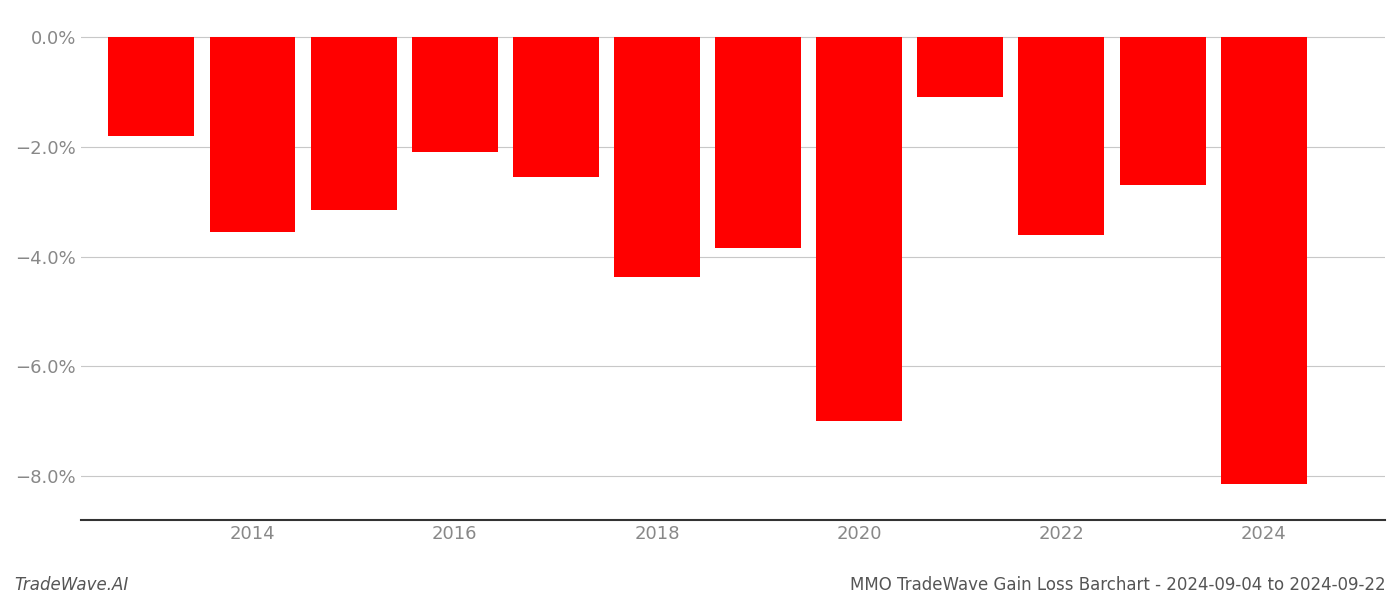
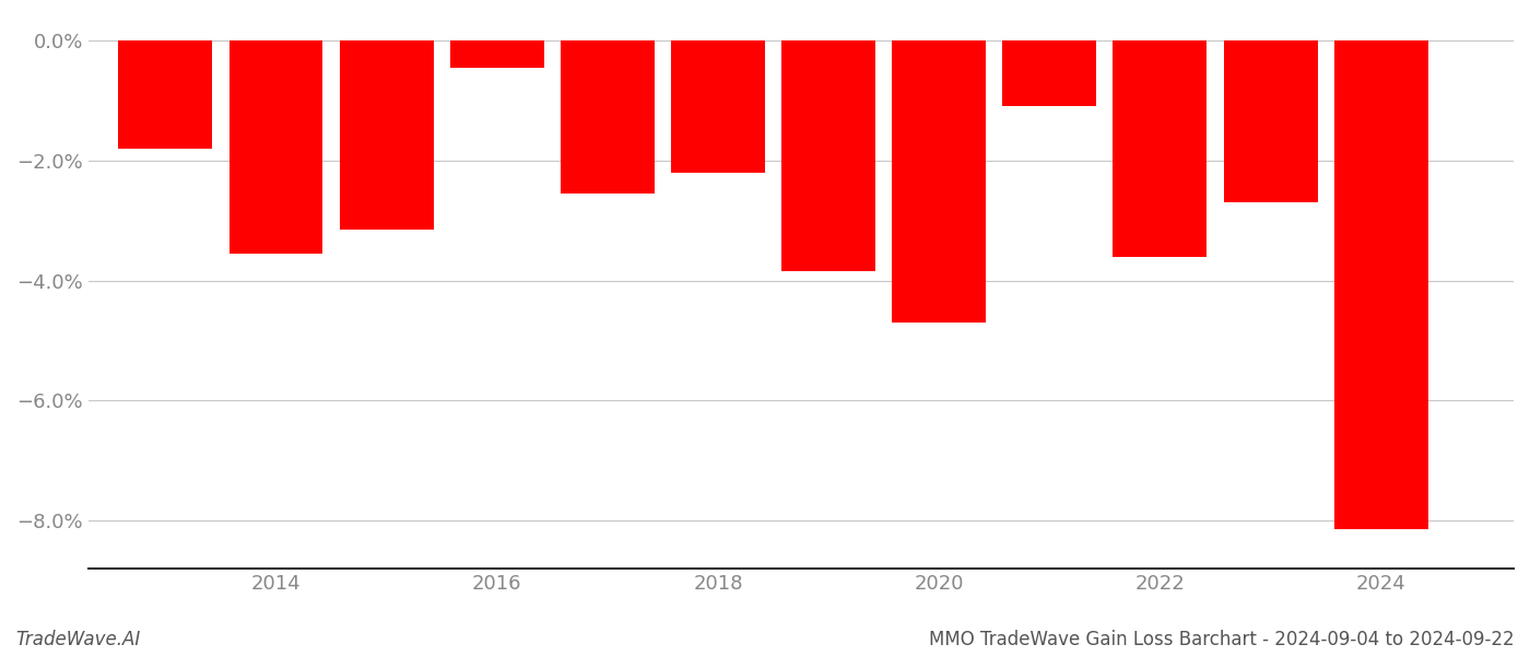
2016: -2.10% -> -0.45%
2018: -4.38% -> -2.20%
2020: -7.00% -> -4.70%
